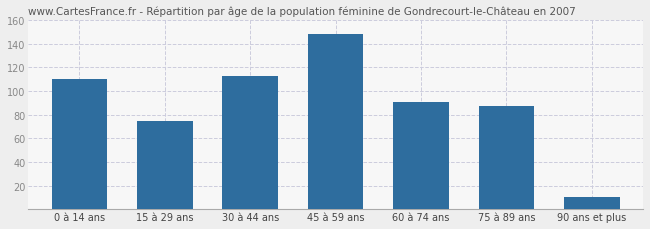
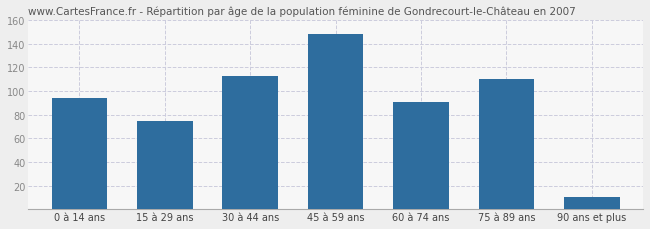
0 à 14 ans: 110 -> 94
75 à 89 ans: 87 -> 110
